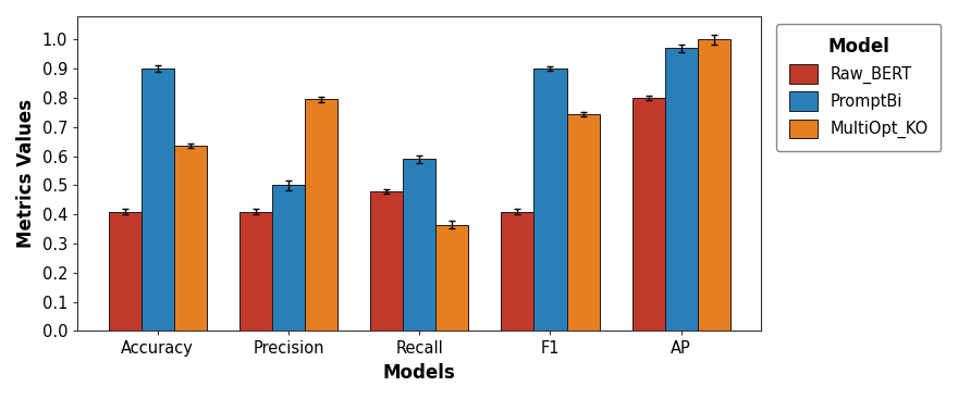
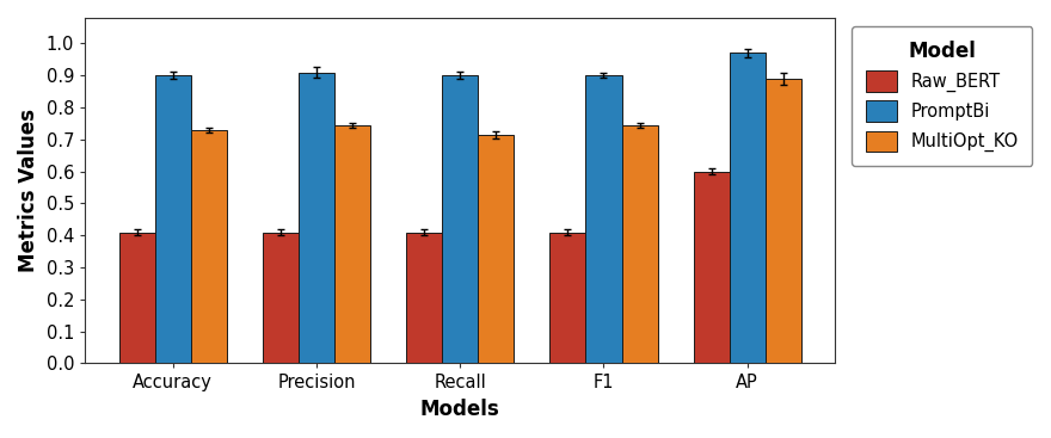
MultiOpt_KO/Accuracy: 0.635 -> 0.730
PromptBi/Precision: 0.50 -> 0.91
MultiOpt_KO/Precision: 0.795 -> 0.745
Raw_BERT/Recall: 0.48 -> 0.41
PromptBi/Recall: 0.59 -> 0.90
MultiOpt_KO/Recall: 0.365 -> 0.715
Raw_BERT/AP: 0.80 -> 0.60
MultiOpt_KO/AP: 1.000 -> 0.890
